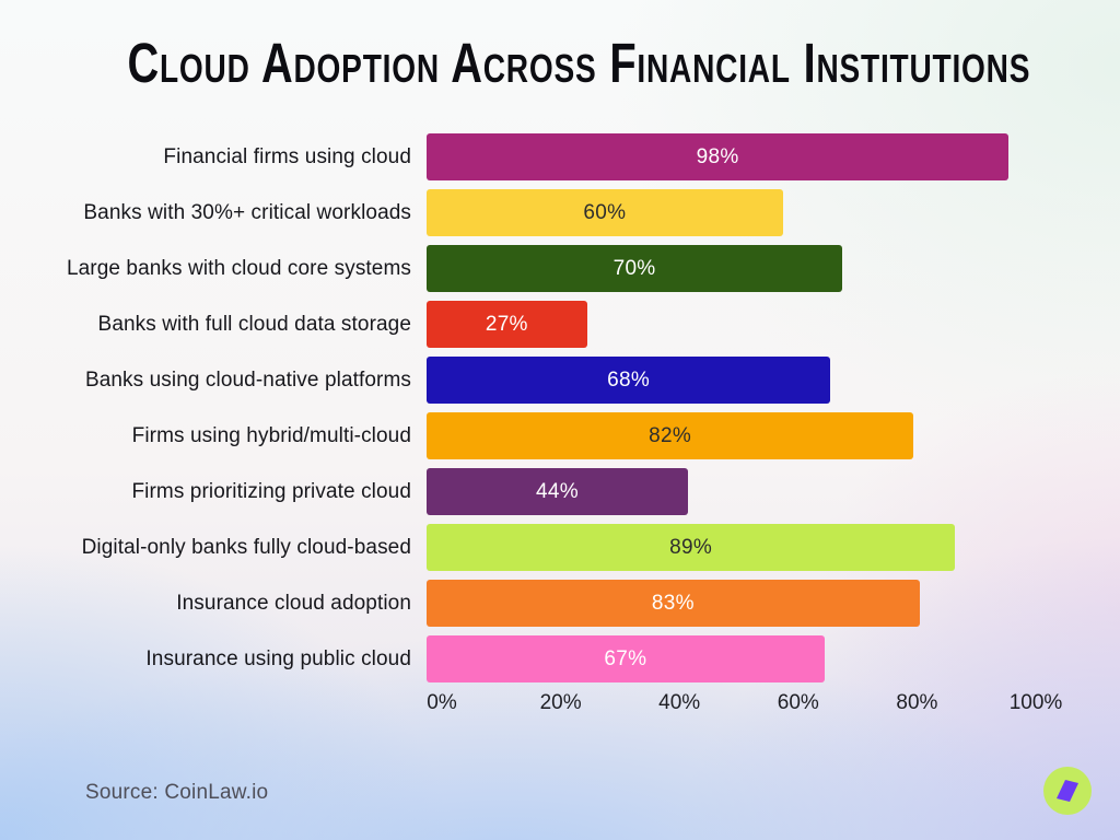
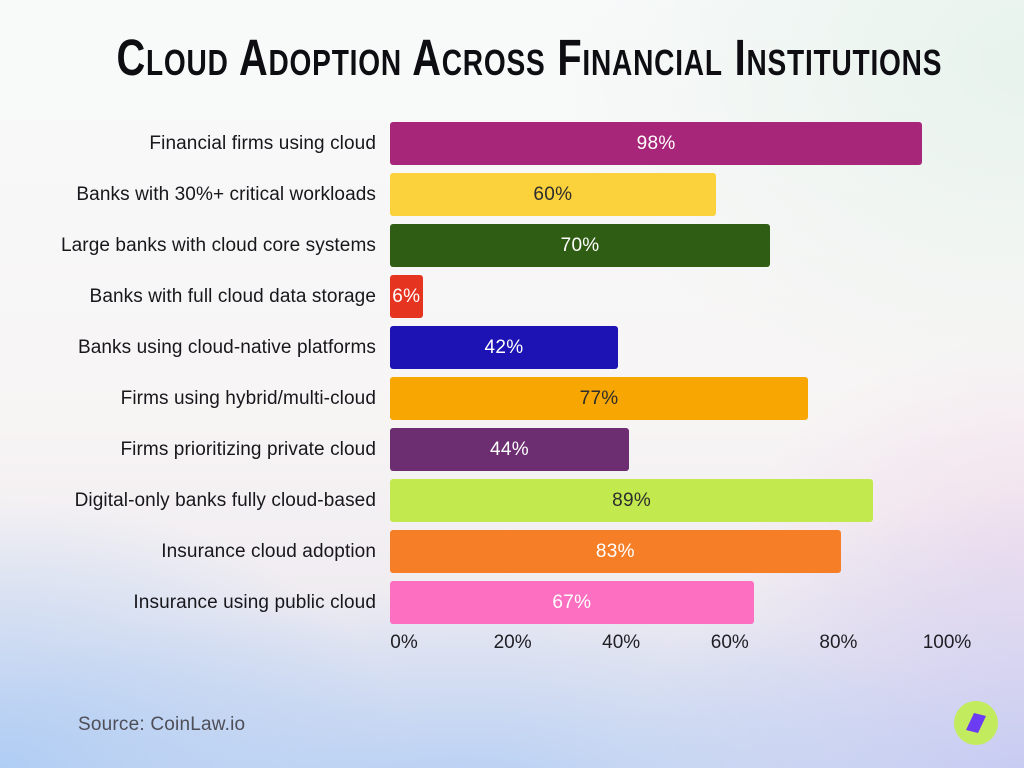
Banks with full cloud data storage: 27% -> 6%
Banks using cloud-native platforms: 68% -> 42%
Firms using hybrid/multi-cloud: 82% -> 77%
